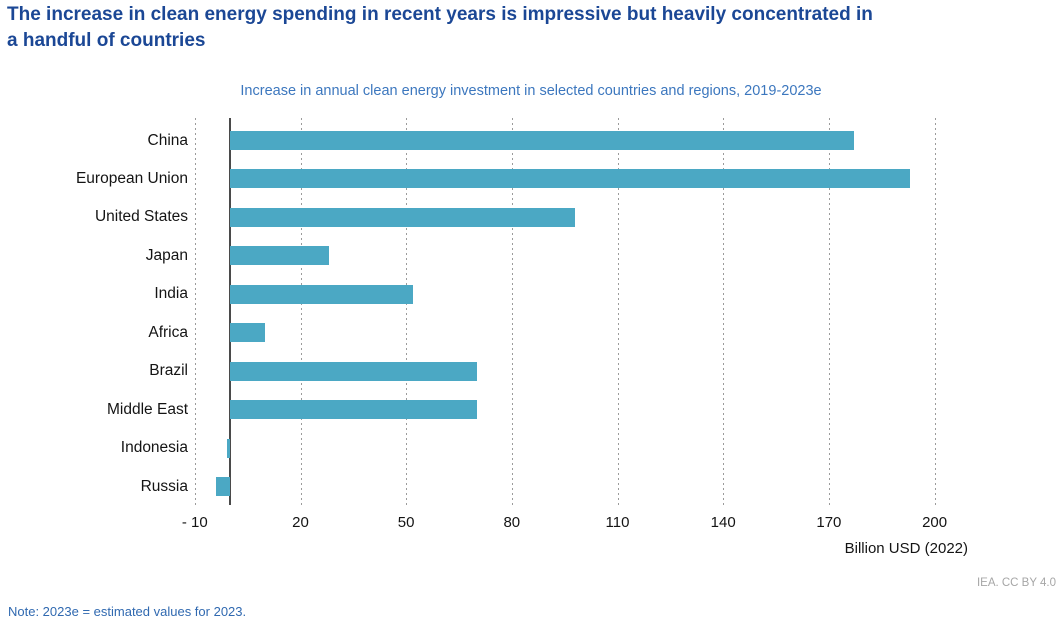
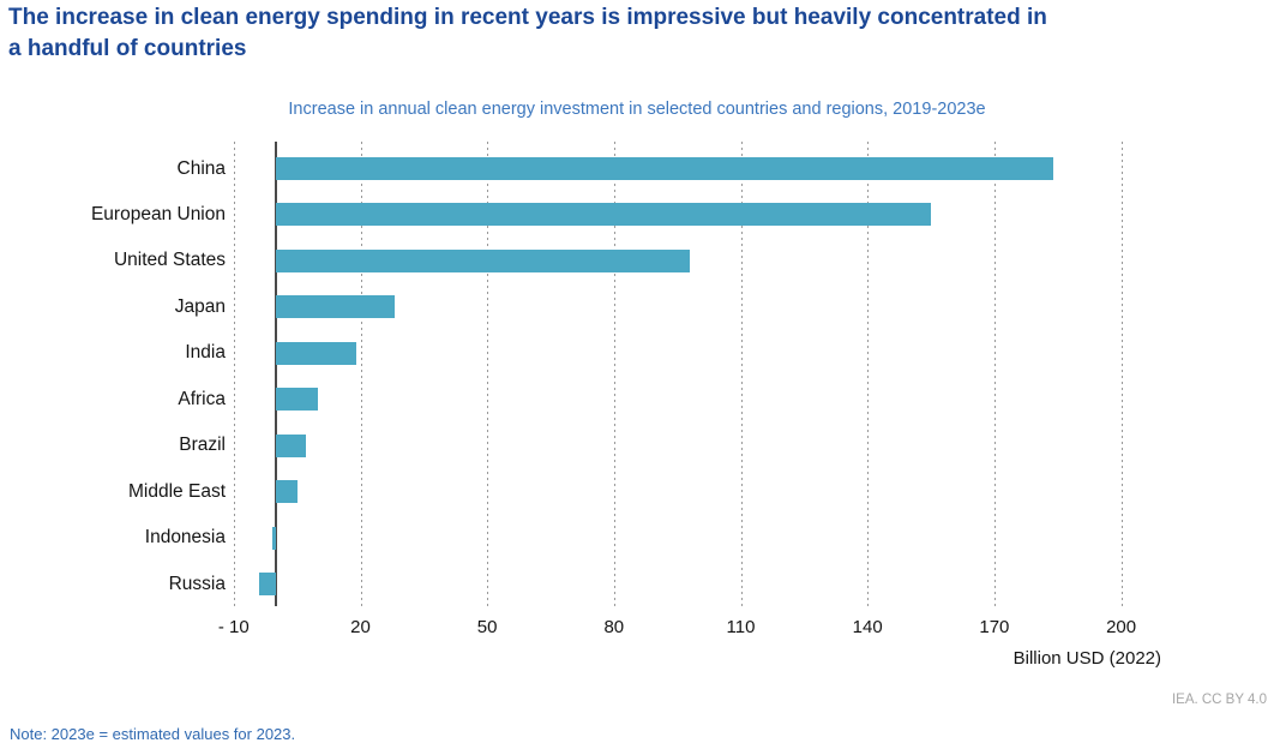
China: 177 -> 184
European Union: 193 -> 155
India: 52 -> 19
Brazil: 70 -> 7
Middle East: 70 -> 5
